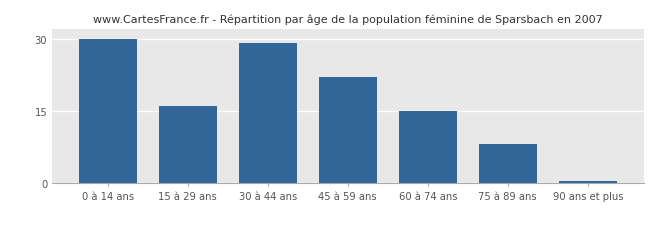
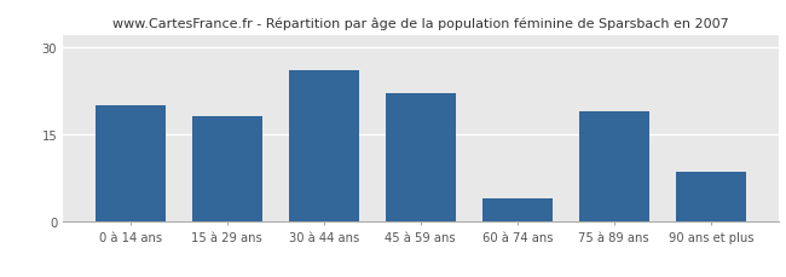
0 à 14 ans: 30.0 -> 20.0
15 à 29 ans: 16.0 -> 18.0
30 à 44 ans: 29.0 -> 26.0
60 à 74 ans: 15.0 -> 4.0
75 à 89 ans: 8.0 -> 19.0
90 ans et plus: 0.4 -> 8.5
